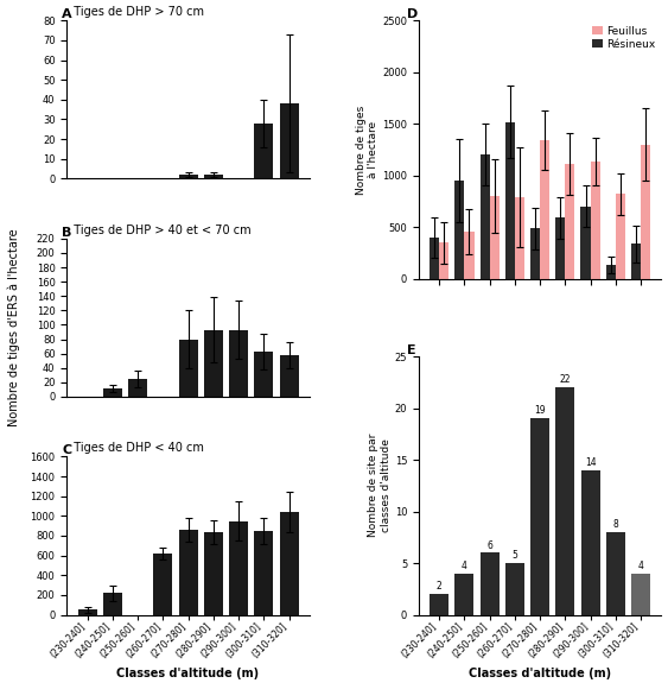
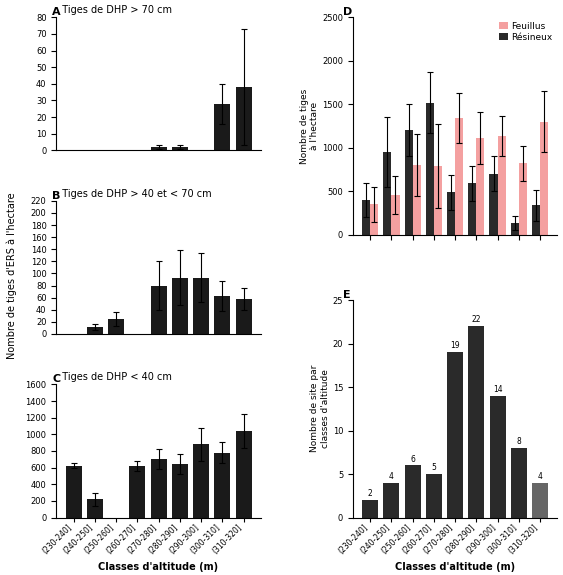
Tiges de DHP < 40 cm/(230-240]: 50 -> 620
Tiges de DHP < 40 cm/(270-280]: 860 -> 700
Tiges de DHP < 40 cm/(280-290]: 840 -> 640
Tiges de DHP < 40 cm/(290-300]: 950 -> 880
Tiges de DHP < 40 cm/(300-310]: 850 -> 780
